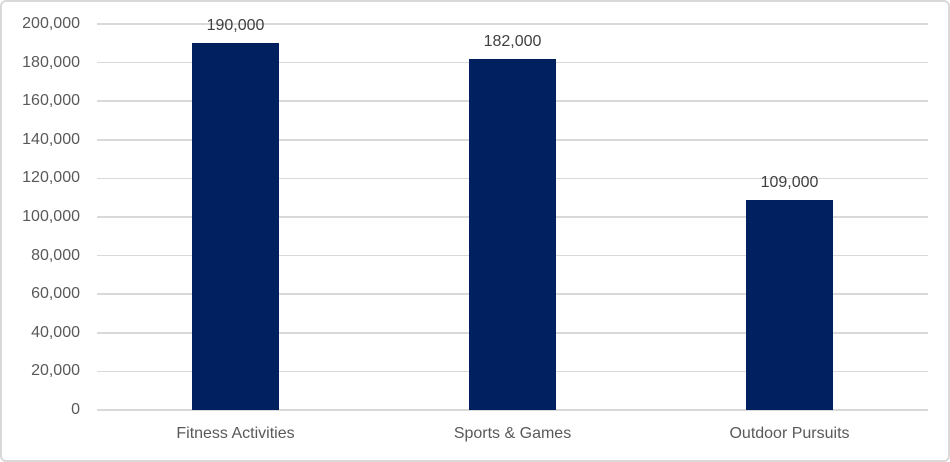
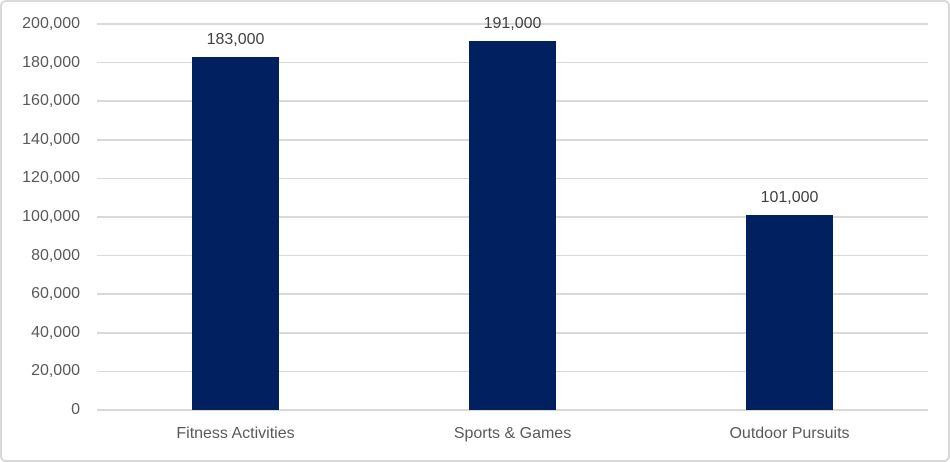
Fitness Activities: 190,000 -> 183,000
Sports & Games: 182,000 -> 191,000
Outdoor Pursuits: 109,000 -> 101,000
